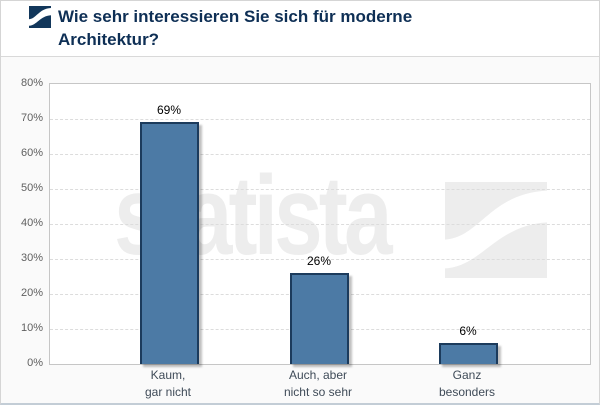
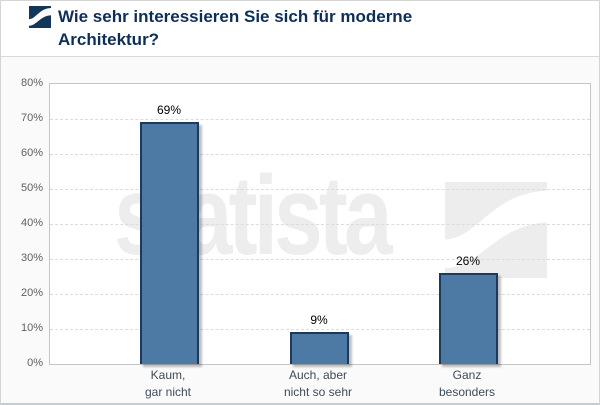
Auch, aber nicht so sehr: 26% -> 9%
Ganz besonders: 6% -> 26%
